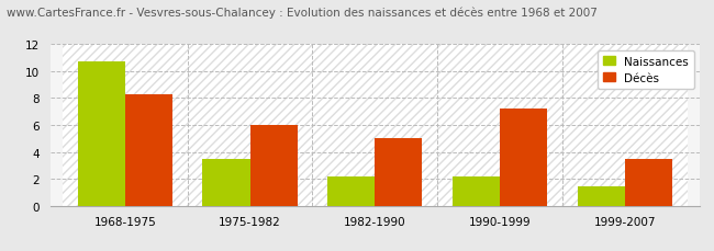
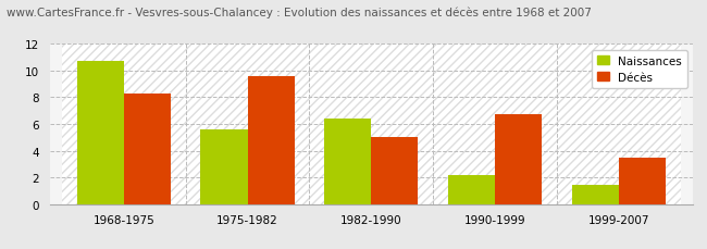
Naissances/1975-1982: 3.5 -> 5.6
Décès/1975-1982: 6.0 -> 9.6
Naissances/1982-1990: 2.2 -> 6.4
Décès/1990-1999: 7.2 -> 6.7
